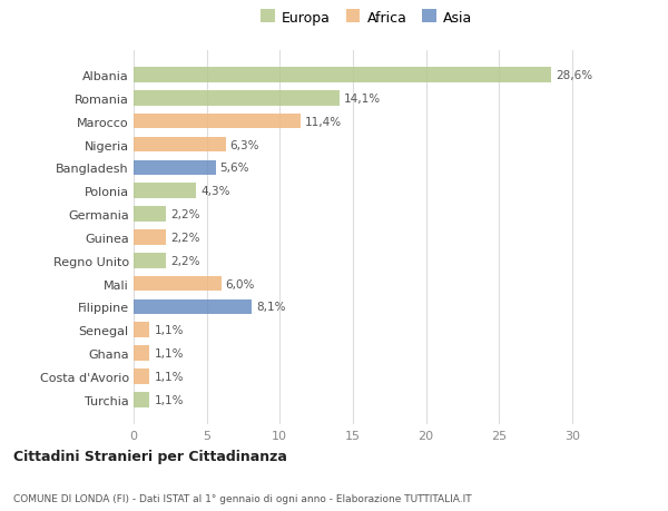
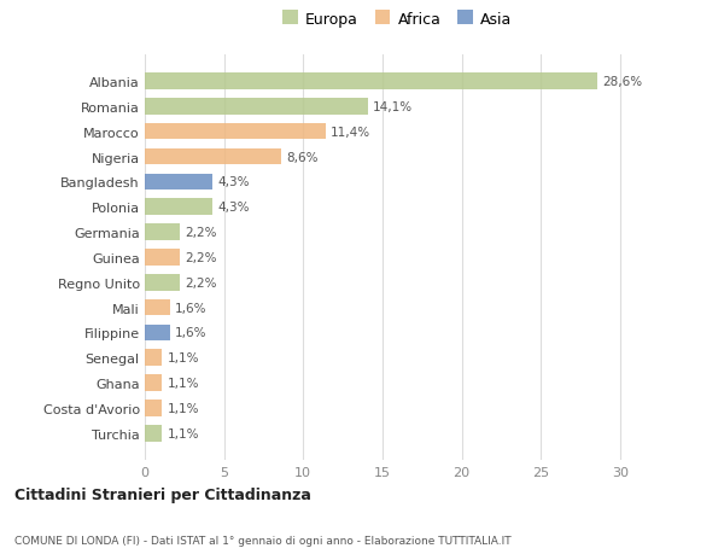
Nigeria: 6,3% -> 8,6%
Bangladesh: 5,6% -> 4,3%
Mali: 6,0% -> 1,6%
Filippine: 8,1% -> 1,6%
